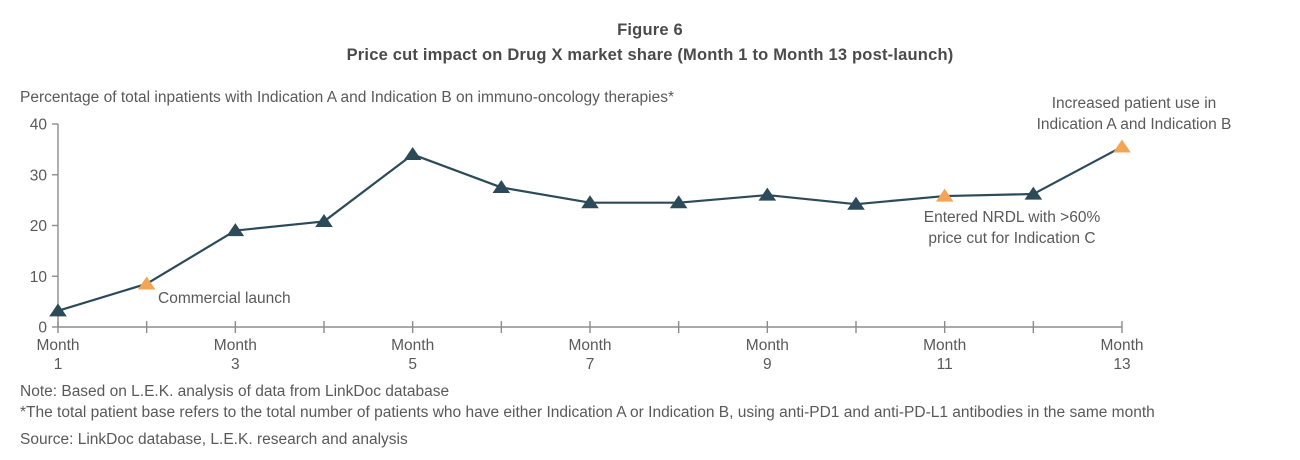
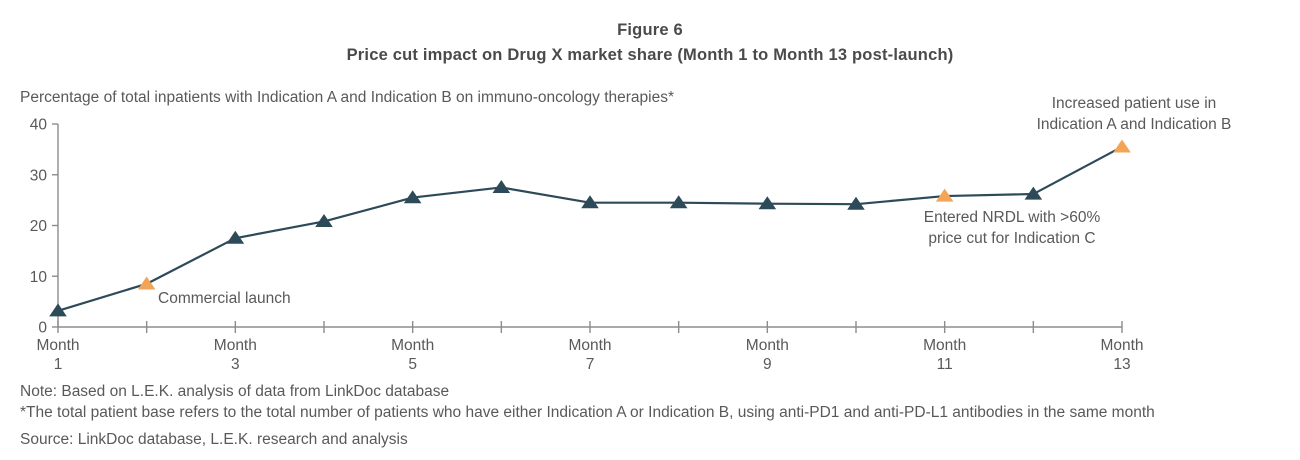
3: 19 -> 18
5: 34 -> 26
9: 26 -> 24
